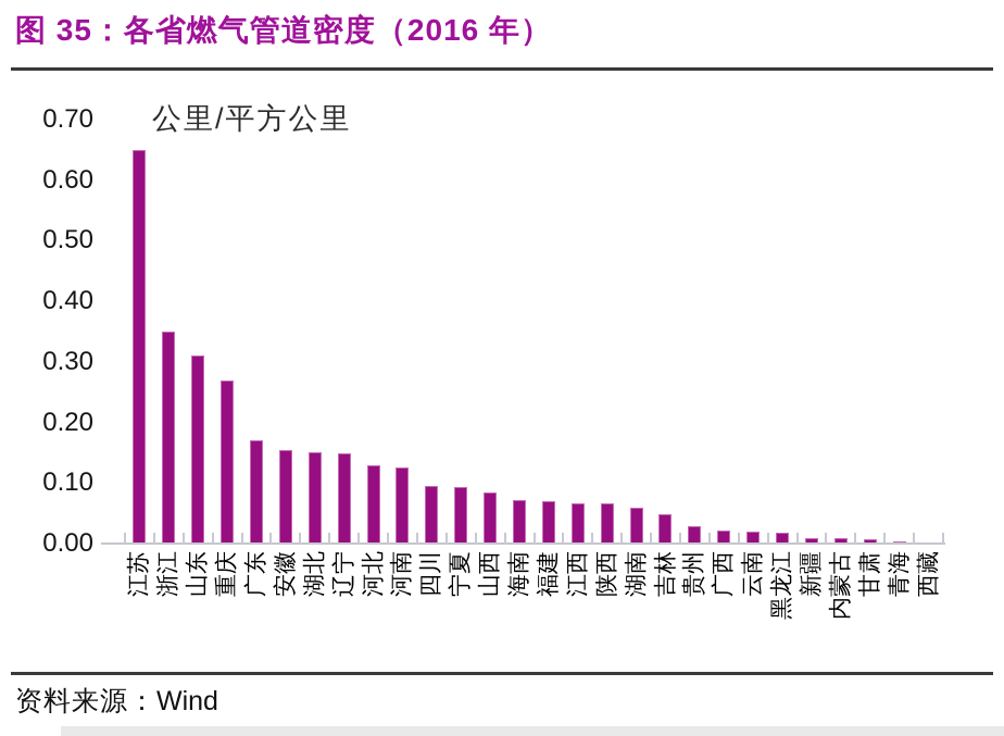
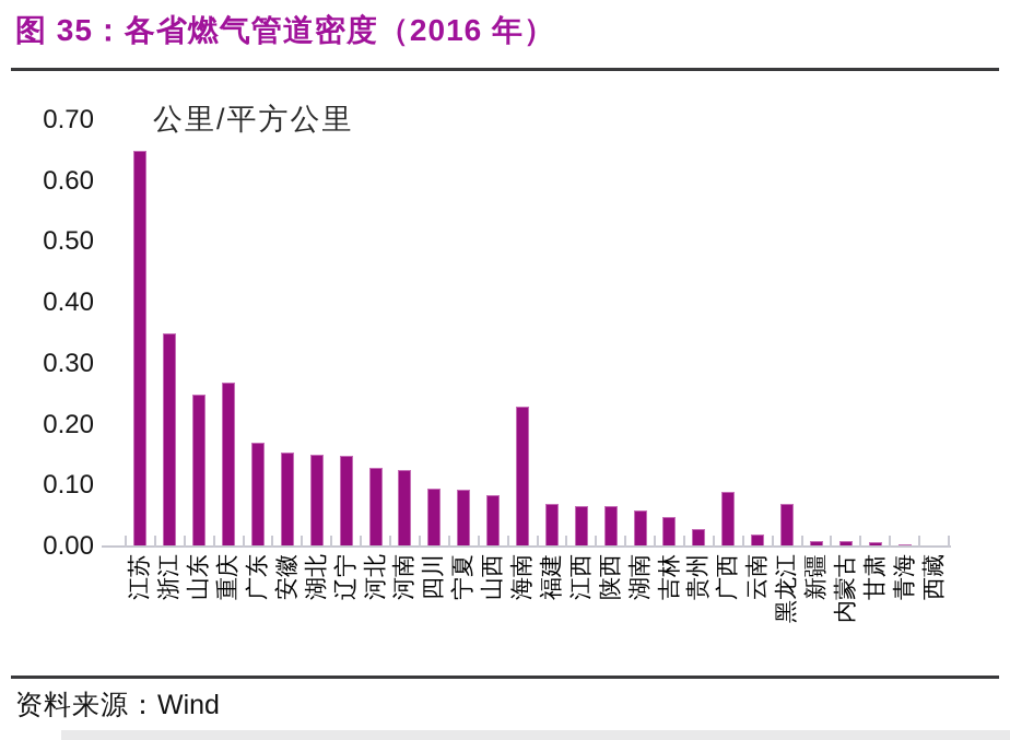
山东: 0.31 -> 0.25
海南: 0.07 -> 0.23
广西: 0.02 -> 0.09
黑龙江: 0.02 -> 0.07
